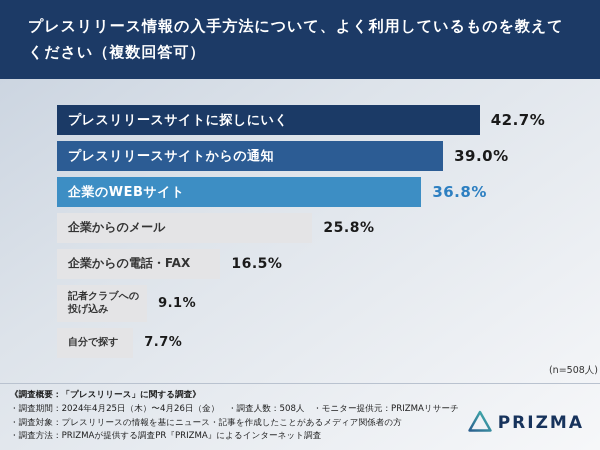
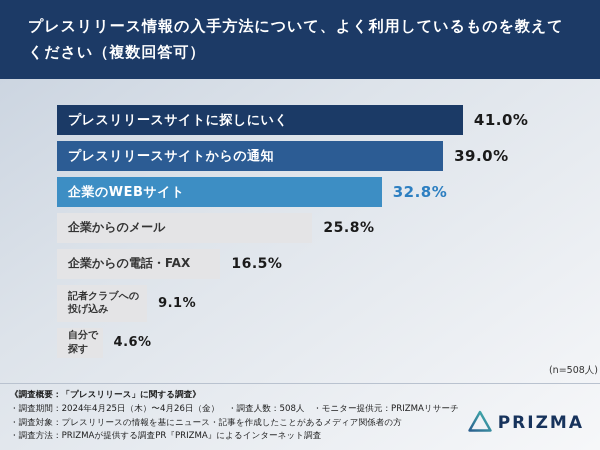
プレスリリースサイトに探しにいく: 42.7% -> 41.0%
企業のWEBサイト: 36.8% -> 32.8%
自分で探す: 7.7% -> 4.6%
